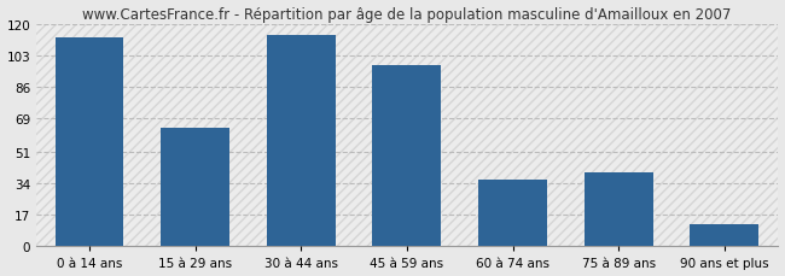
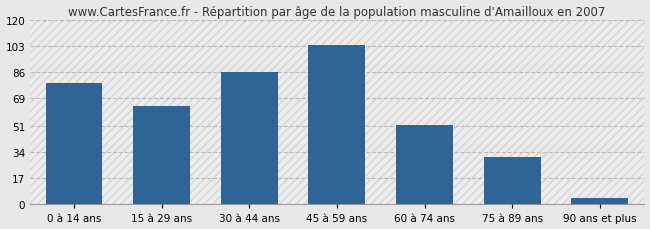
0 à 14 ans: 113 -> 79
30 à 44 ans: 114 -> 86
45 à 59 ans: 98 -> 104
60 à 74 ans: 36 -> 52
75 à 89 ans: 40 -> 31
90 ans et plus: 12 -> 4
